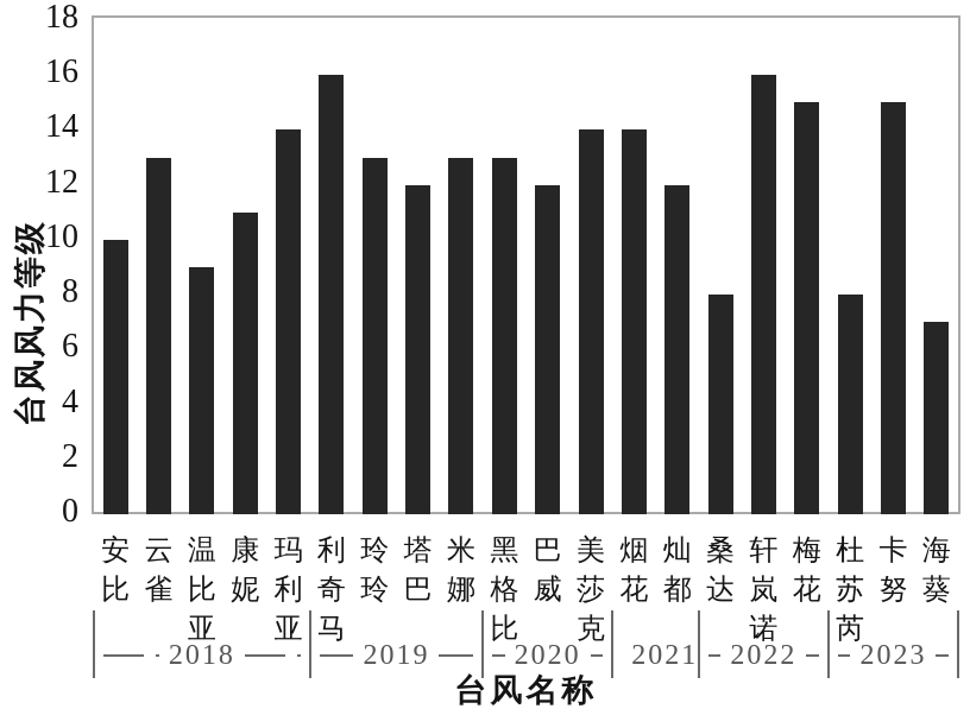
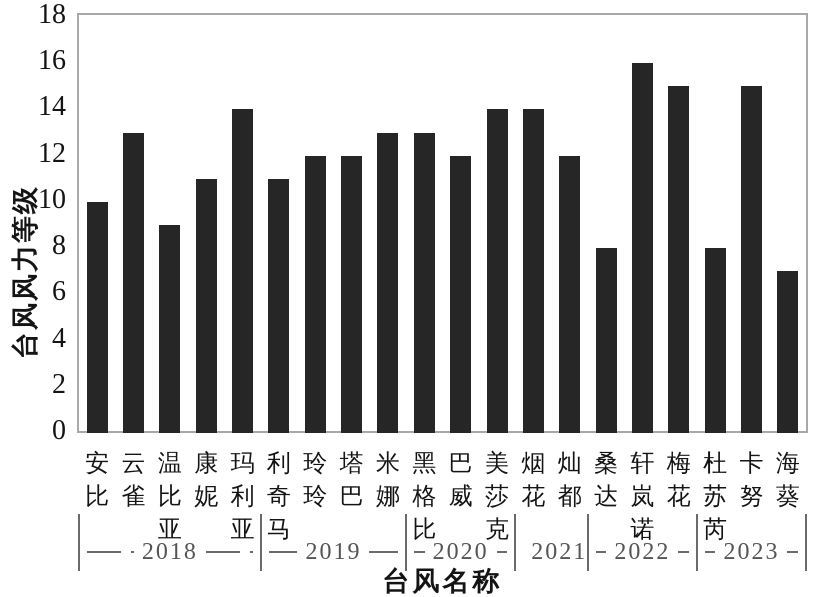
利奇马: 16 -> 11
玲玲: 13 -> 12
